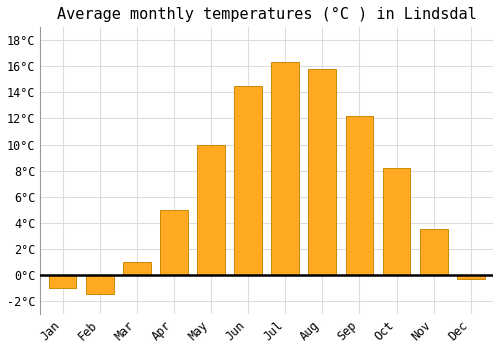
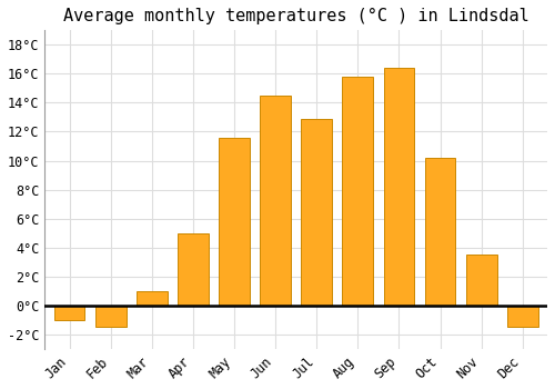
May: 10.0°C -> 11.6°C
Jul: 16.3°C -> 12.9°C
Sep: 12.2°C -> 16.4°C
Oct: 8.2°C -> 10.2°C
Dec: -0.3°C -> -1.5°C
